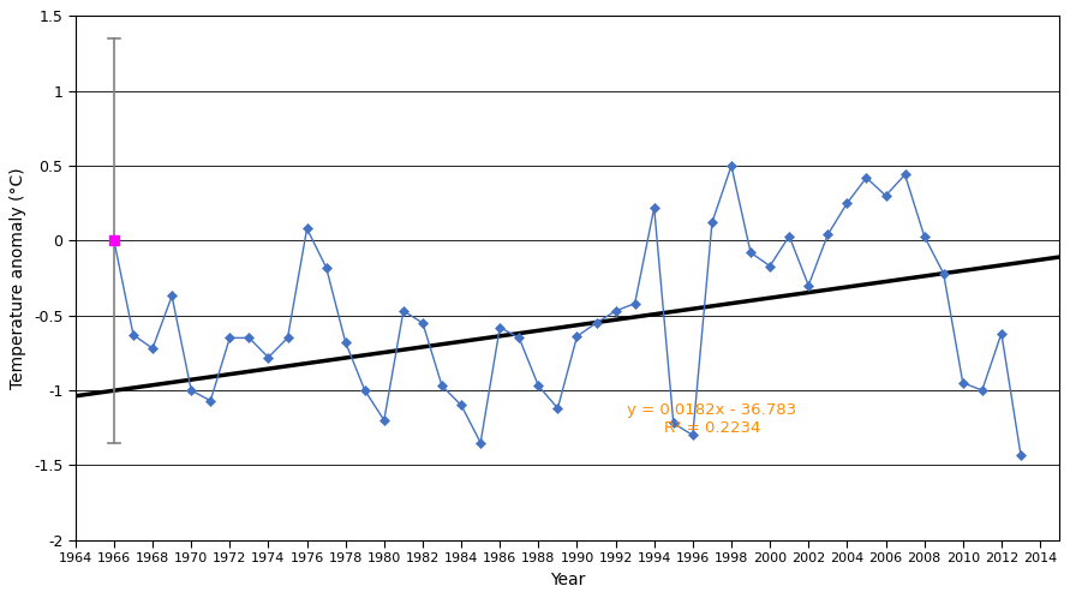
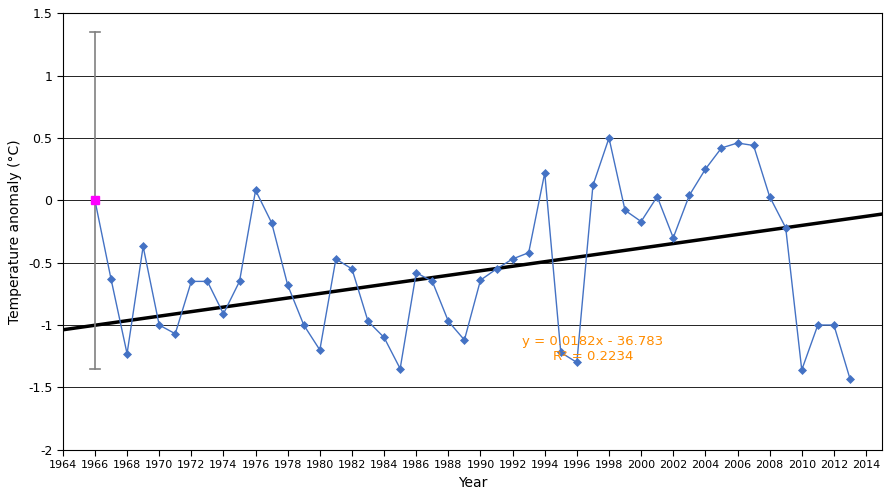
1968: -0.72 -> -1.23
1974: -0.78 -> -0.91
2006: 0.30 -> 0.46
2010: -0.95 -> -1.36
2012: -0.62 -> -1.00
